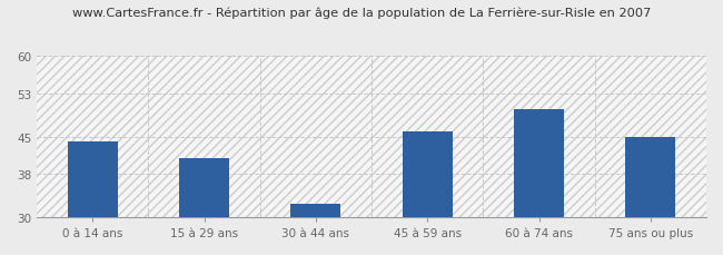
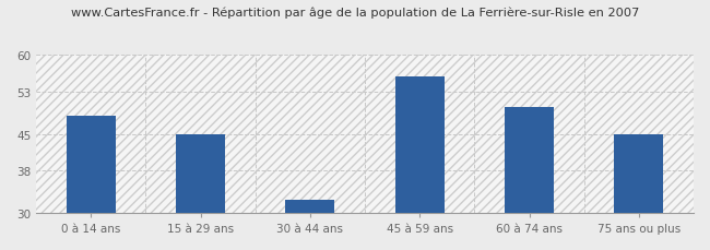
0 à 14 ans: 44.0 -> 48.5
15 à 29 ans: 41.0 -> 45.0
45 à 59 ans: 46.0 -> 56.0
